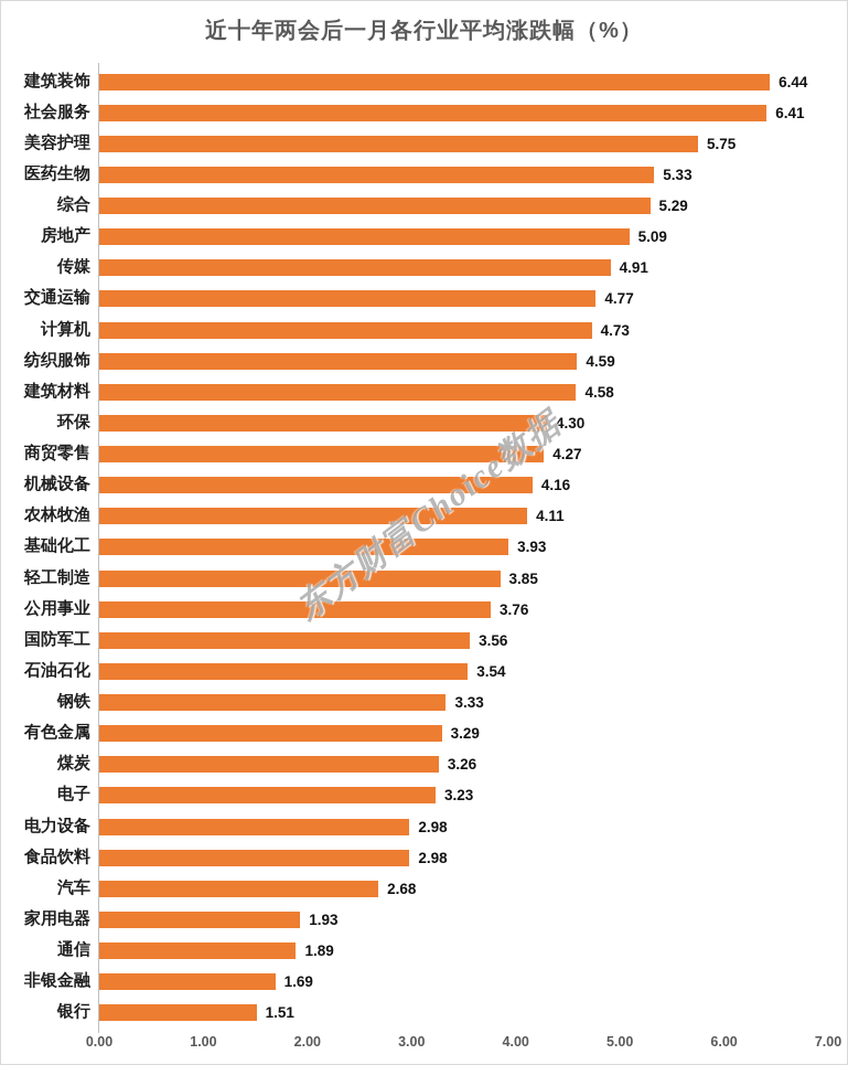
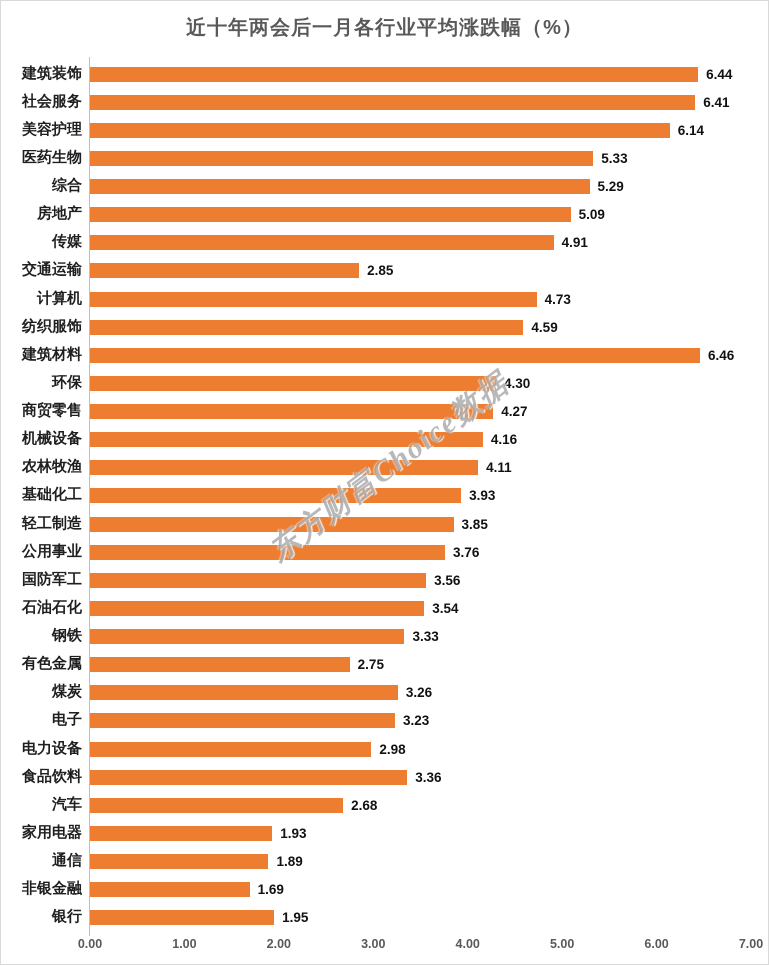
美容护理: 5.75 -> 6.14
交通运输: 4.77 -> 2.85
建筑材料: 4.58 -> 6.46
有色金属: 3.29 -> 2.75
食品饮料: 2.98 -> 3.36
银行: 1.51 -> 1.95
